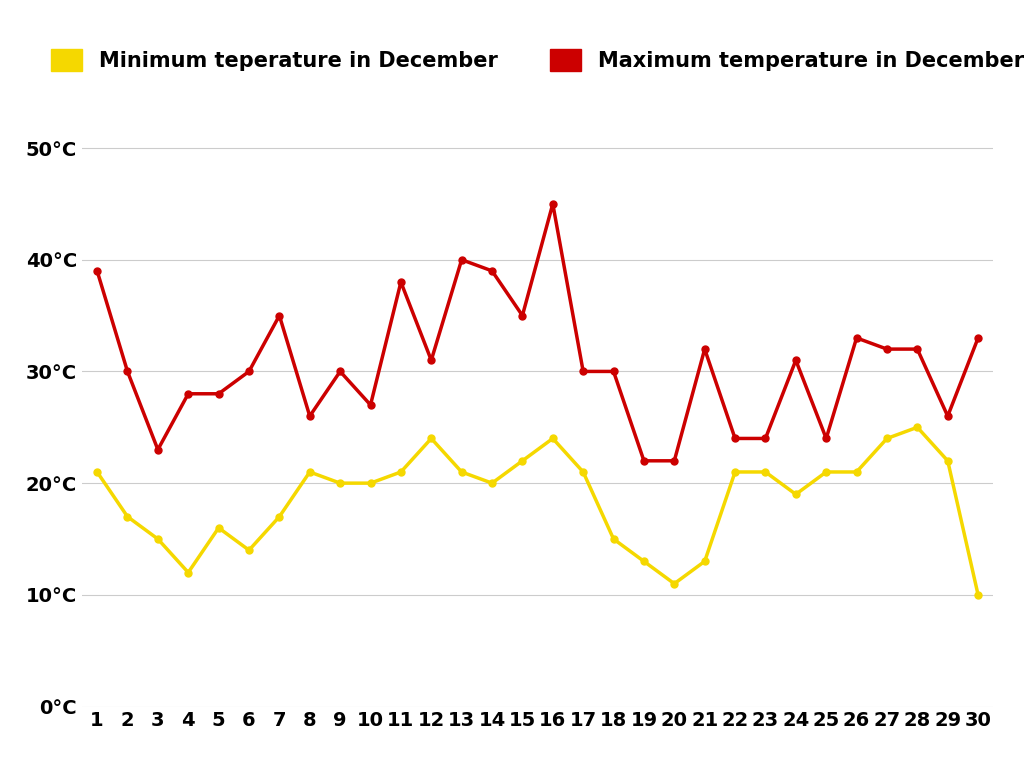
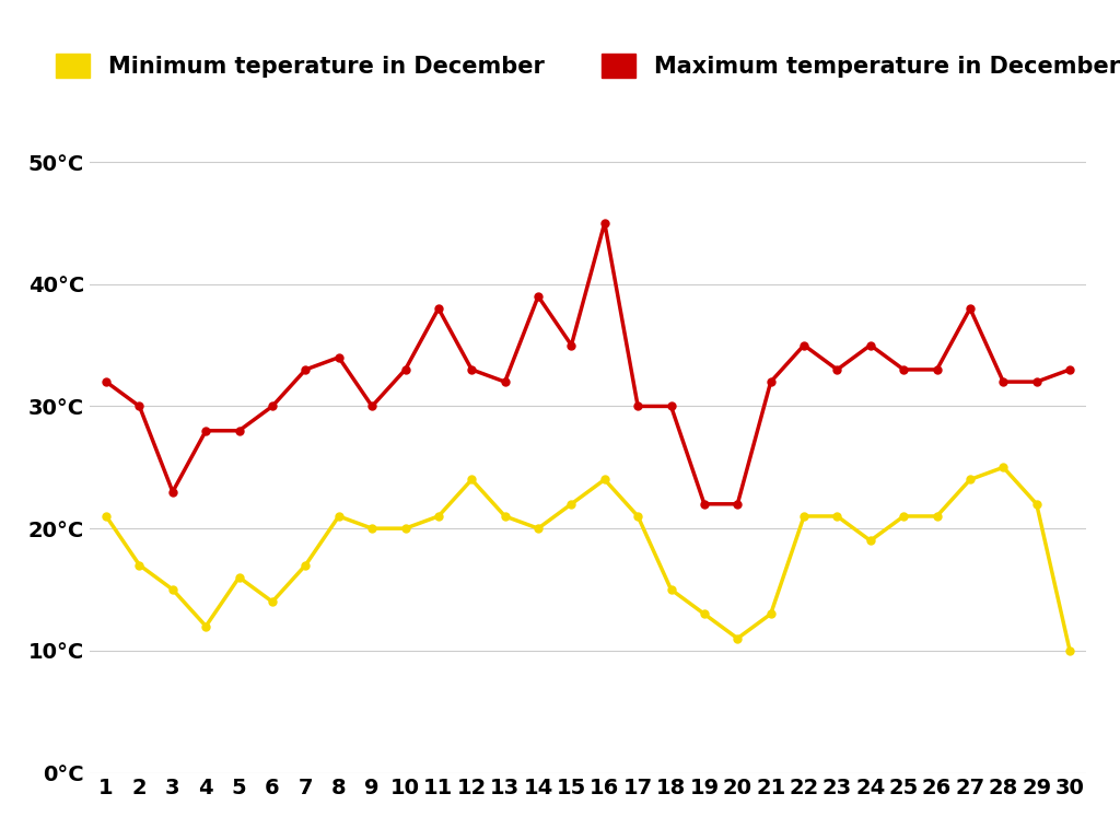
Maximum temperature in December/1: 39°C -> 32°C
Maximum temperature in December/7: 35°C -> 33°C
Maximum temperature in December/8: 26°C -> 34°C
Maximum temperature in December/10: 27°C -> 33°C
Maximum temperature in December/12: 31°C -> 33°C
Maximum temperature in December/13: 40°C -> 32°C
Maximum temperature in December/22: 24°C -> 35°C
Maximum temperature in December/23: 24°C -> 33°C
Maximum temperature in December/24: 31°C -> 35°C
Maximum temperature in December/25: 24°C -> 33°C
Maximum temperature in December/27: 32°C -> 38°C
Maximum temperature in December/29: 26°C -> 32°C
